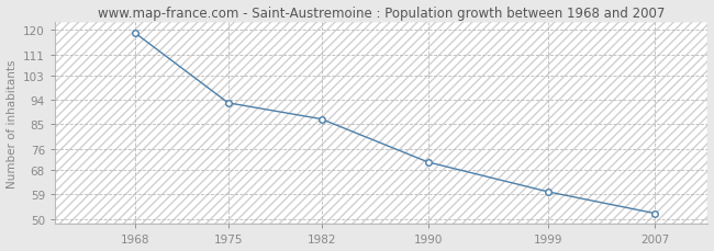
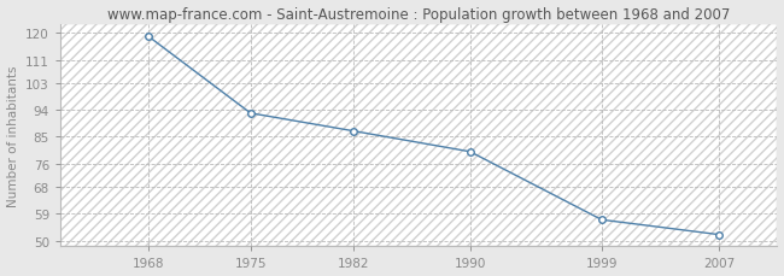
1990: 71 -> 80
1999: 60 -> 57
